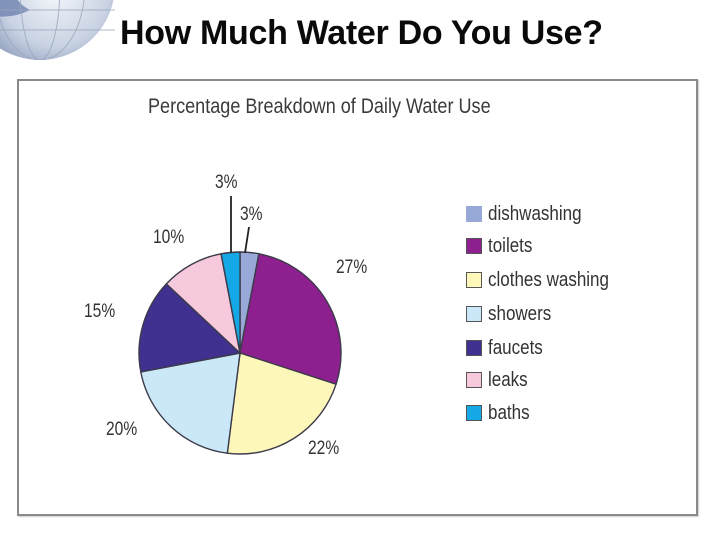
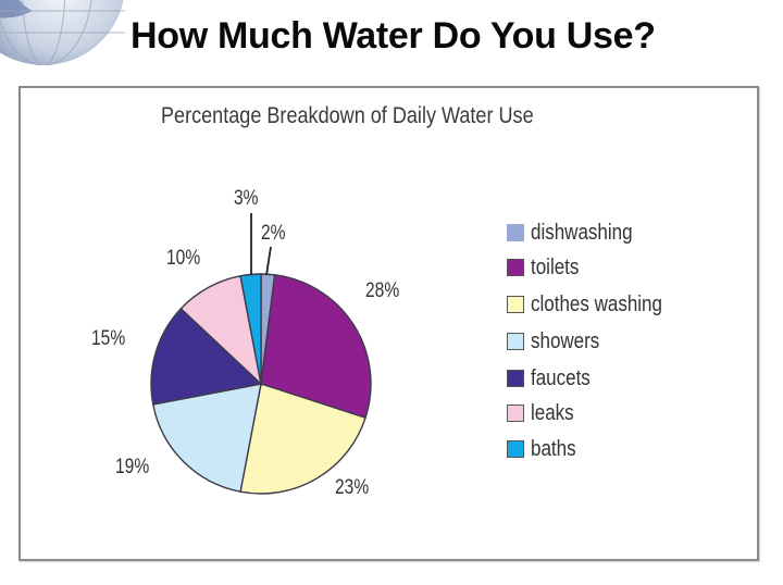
dishwashing: 3% -> 2%
toilets: 27% -> 28%
clothes washing: 22% -> 23%
showers: 20% -> 19%
